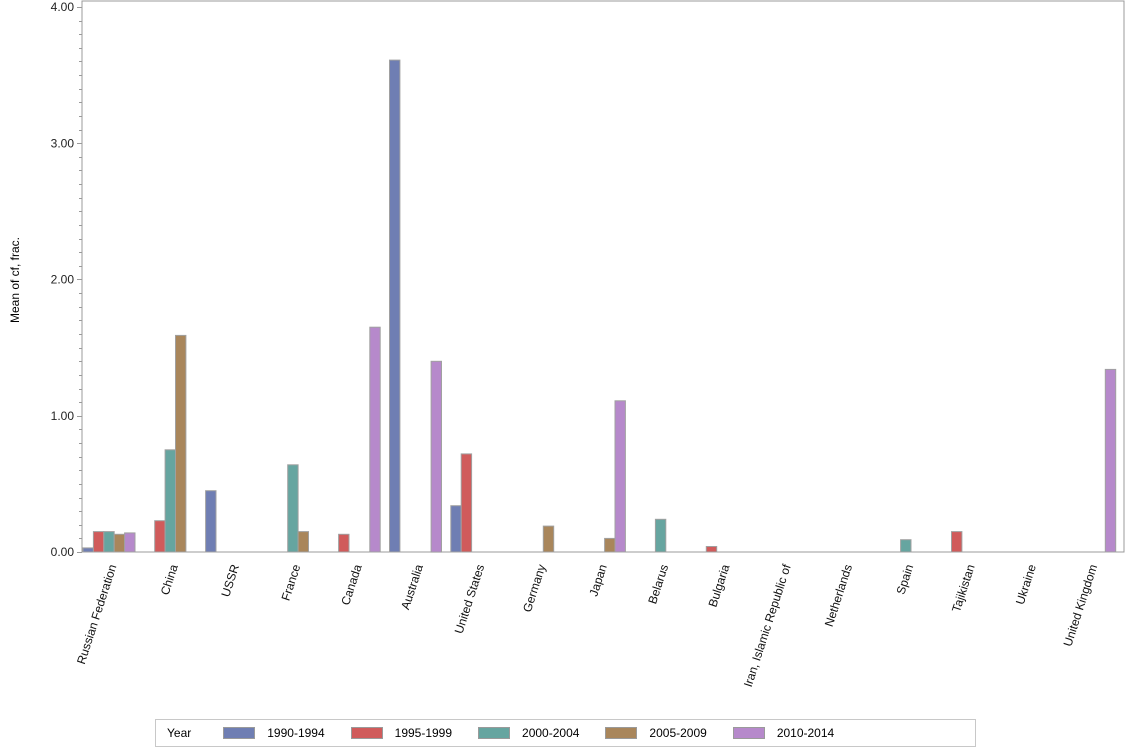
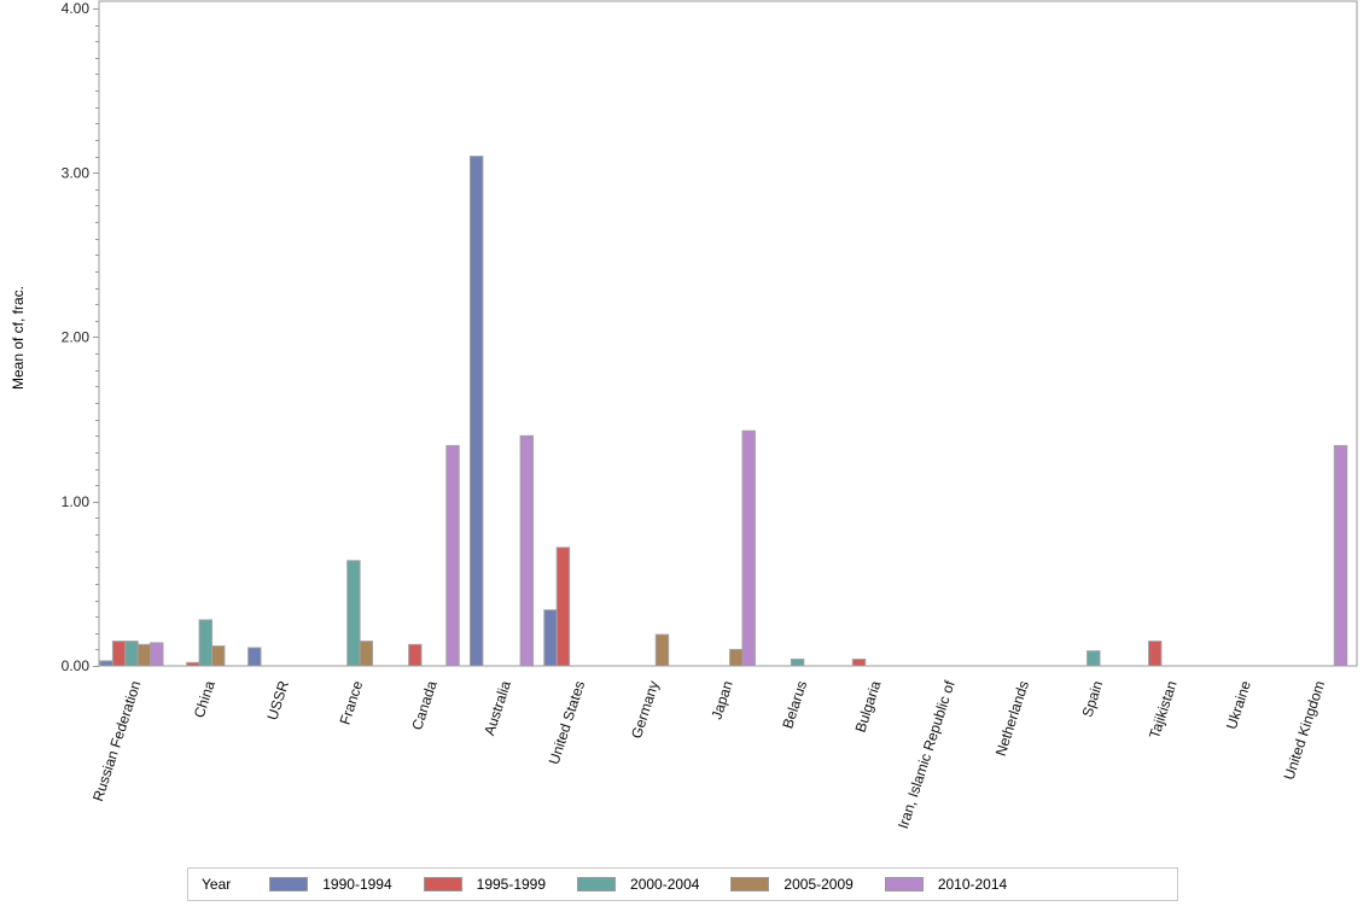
1995-1999/China: 0.23 -> 0.02
2000-2004/China: 0.75 -> 0.28
2005-2009/China: 1.59 -> 0.12
1990-1994/USSR: 0.45 -> 0.11
2010-2014/Canada: 1.65 -> 1.34
1990-1994/Australia: 3.61 -> 3.10
2010-2014/Japan: 1.11 -> 1.43
2000-2004/Belarus: 0.24 -> 0.04
